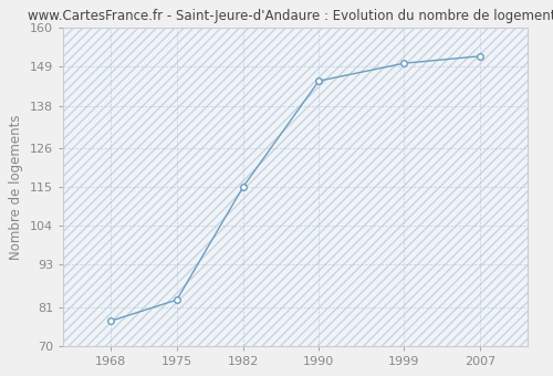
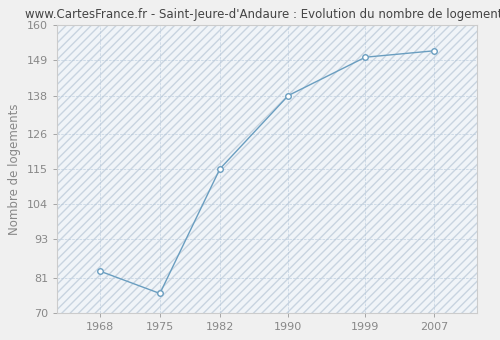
1968: 77 -> 83
1975: 83 -> 76
1990: 145 -> 138
